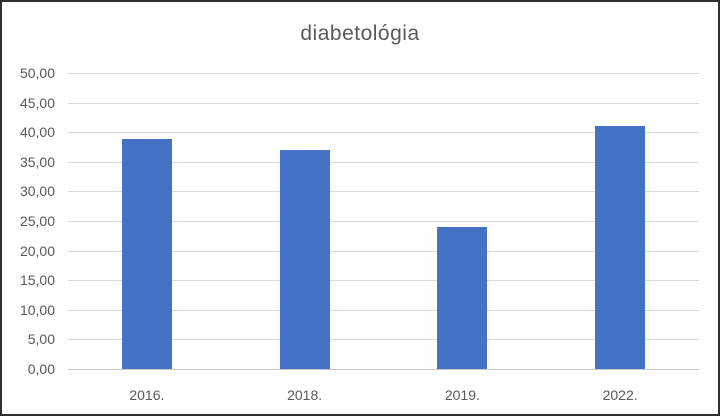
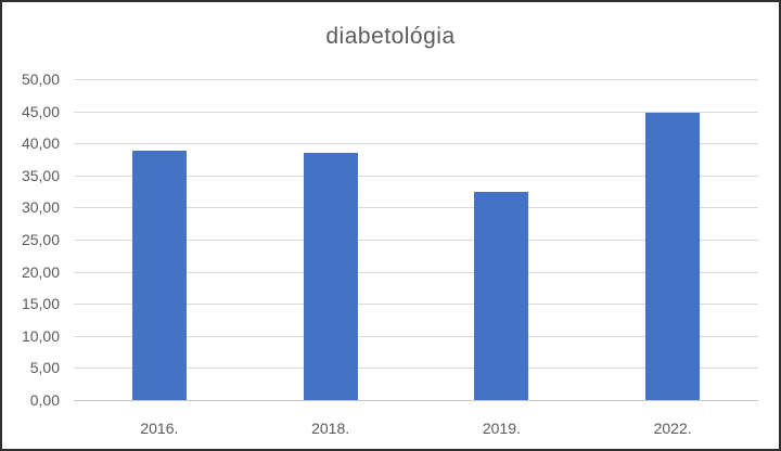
2018.: 37 -> 38
2019.: 24 -> 32
2022.: 41 -> 45
